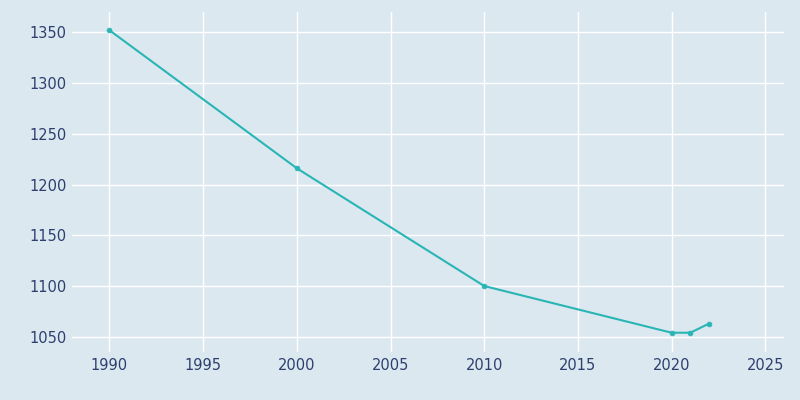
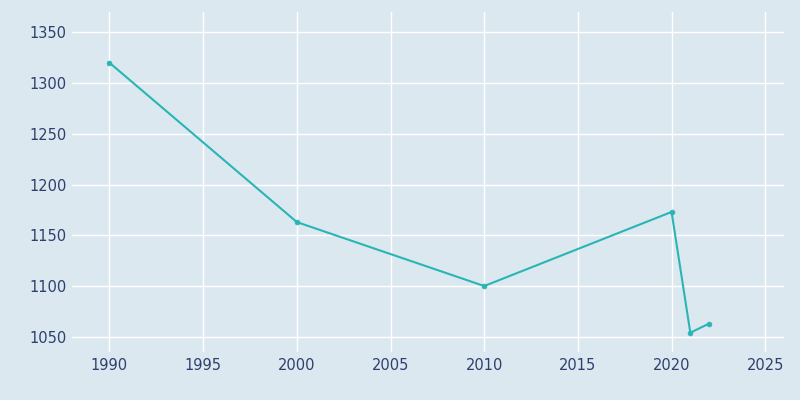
1990: 1352 -> 1320
2000: 1216 -> 1163
2020: 1054 -> 1173
